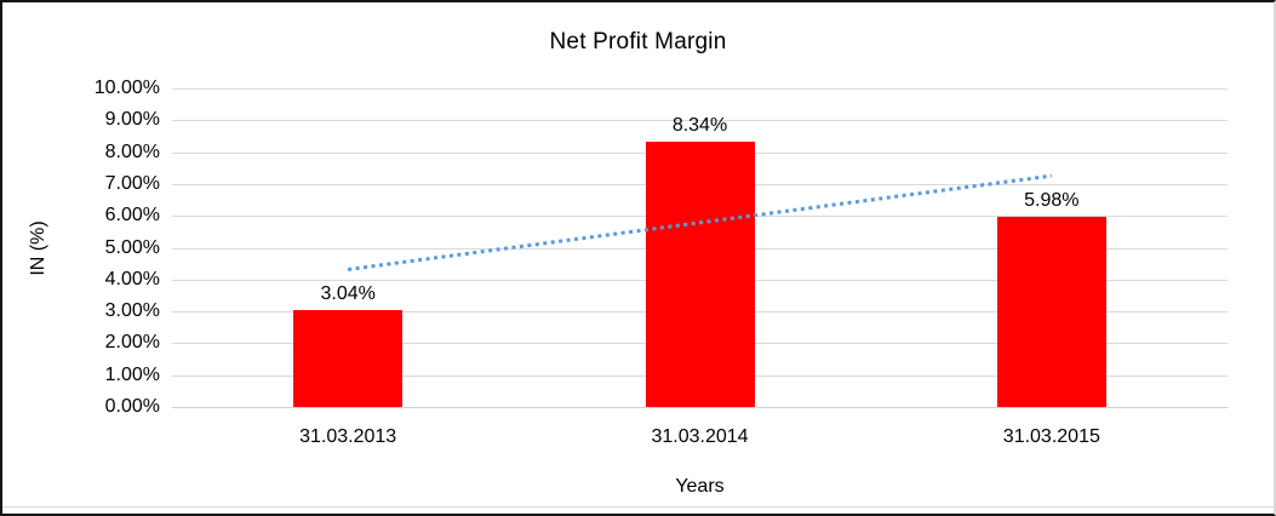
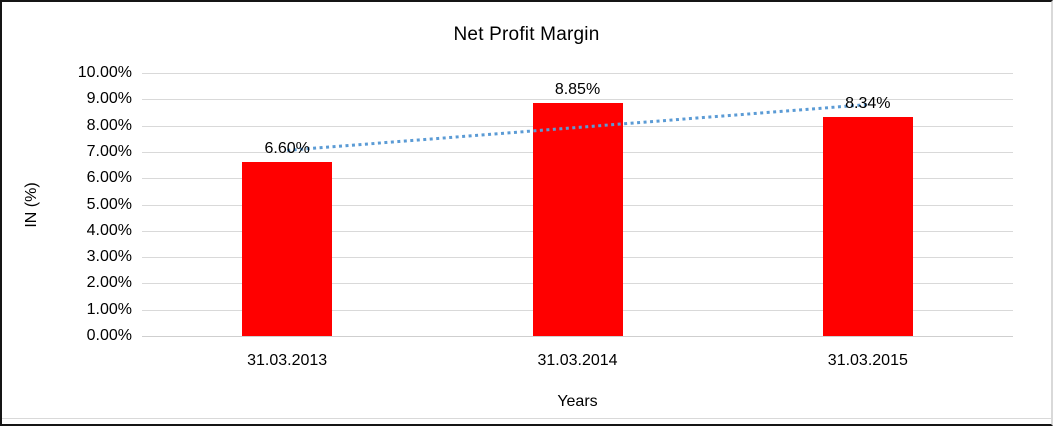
31.03.2013: 3.04% -> 6.60%
31.03.2014: 8.34% -> 8.85%
31.03.2015: 5.98% -> 8.34%
